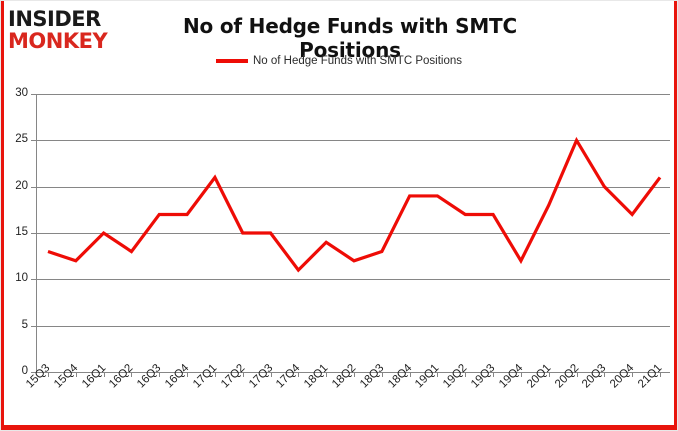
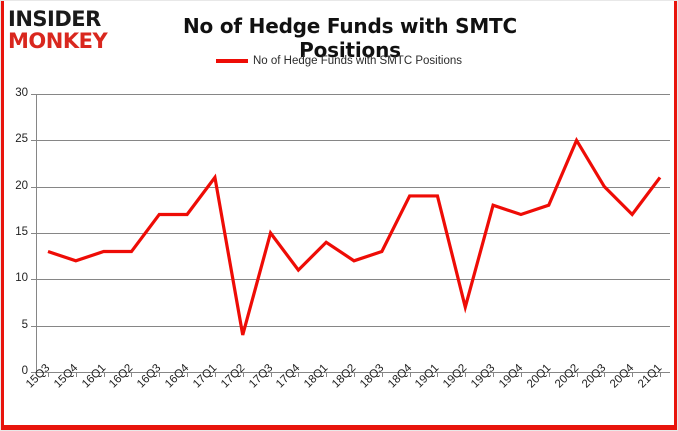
16Q1: 15 -> 13
17Q2: 15 -> 4
19Q2: 17 -> 7
19Q3: 17 -> 18
19Q4: 12 -> 17
